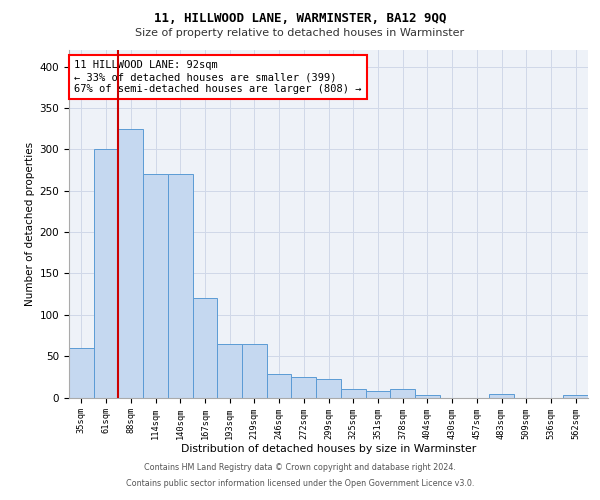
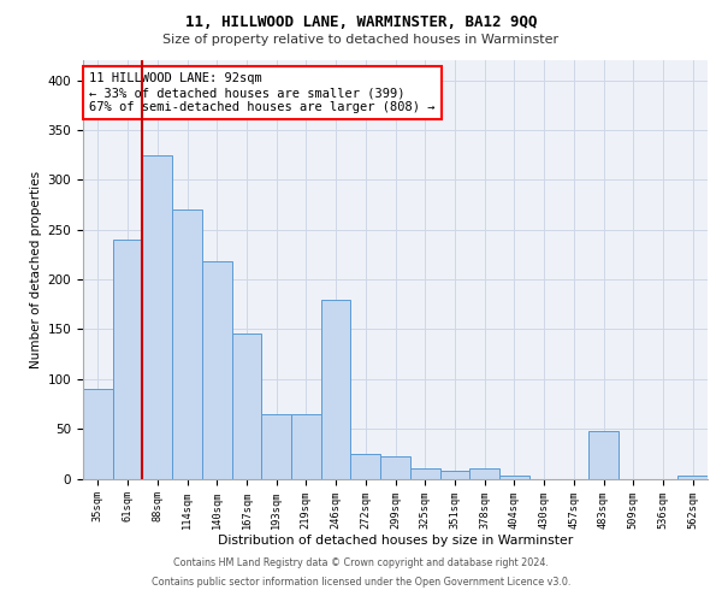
35sqm: 60 -> 90
61sqm: 300 -> 240
140sqm: 270 -> 218
167sqm: 120 -> 146
246sqm: 28 -> 180
483sqm: 4 -> 48
